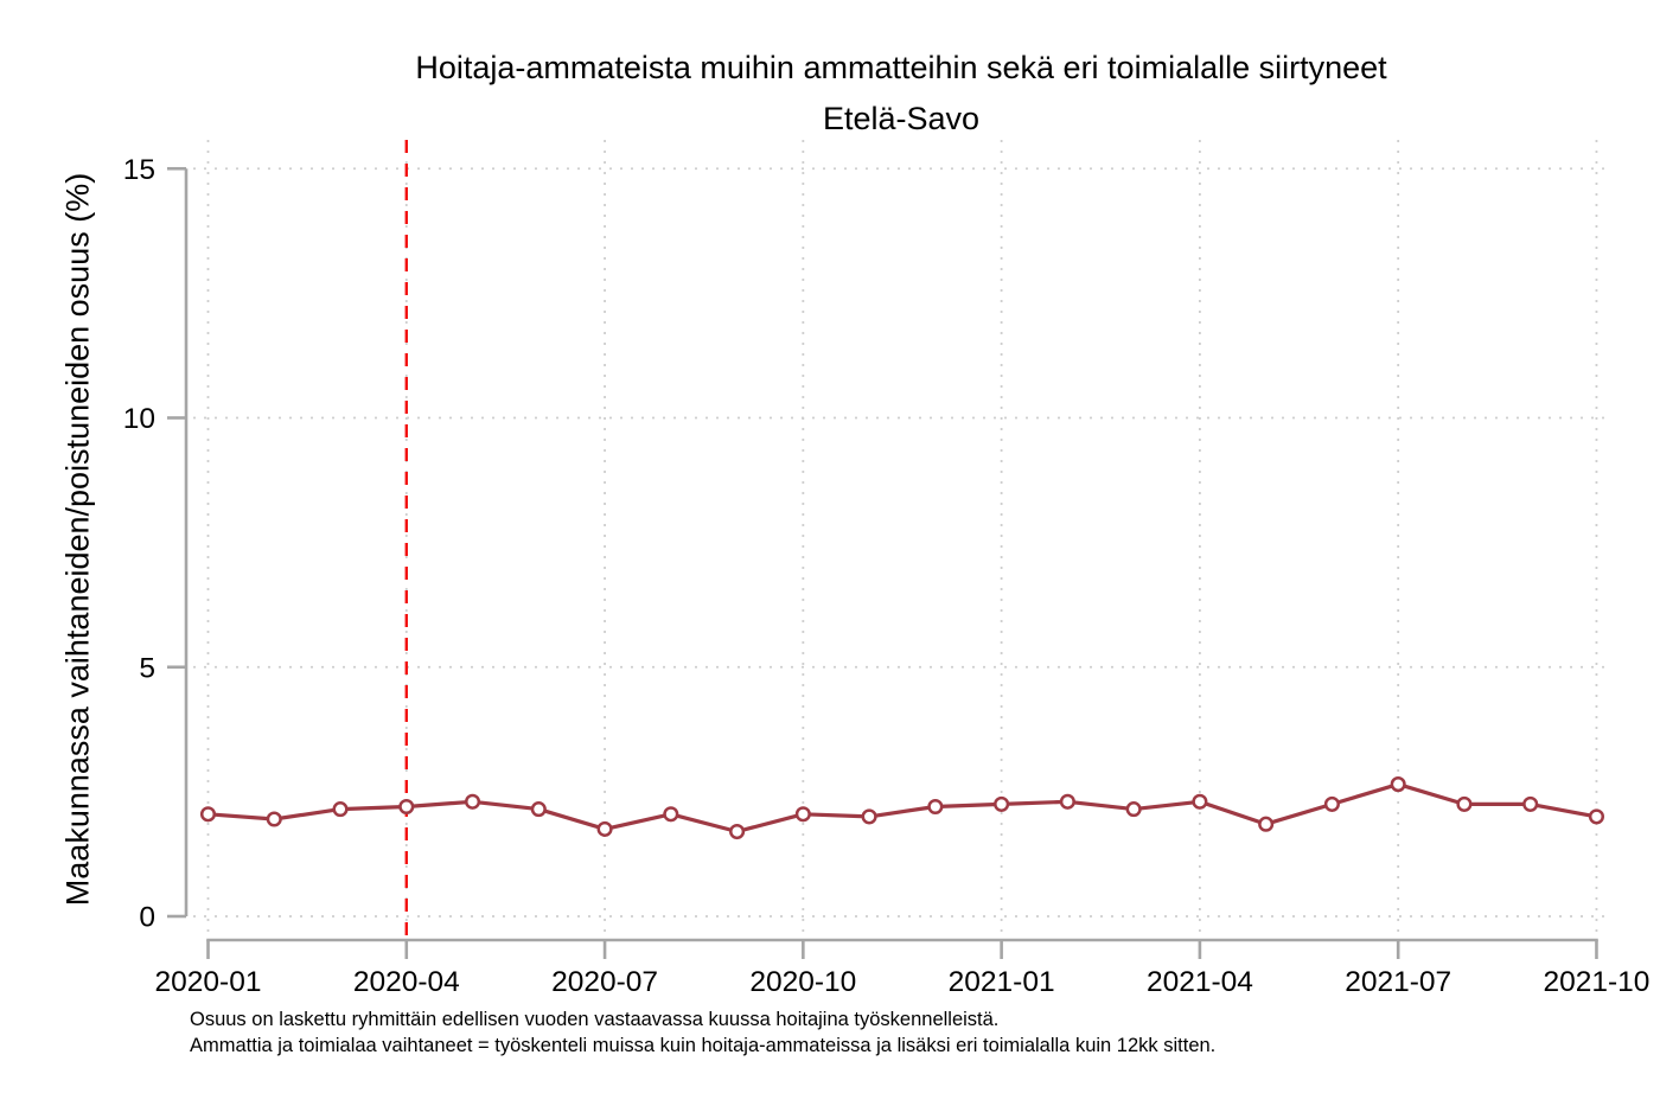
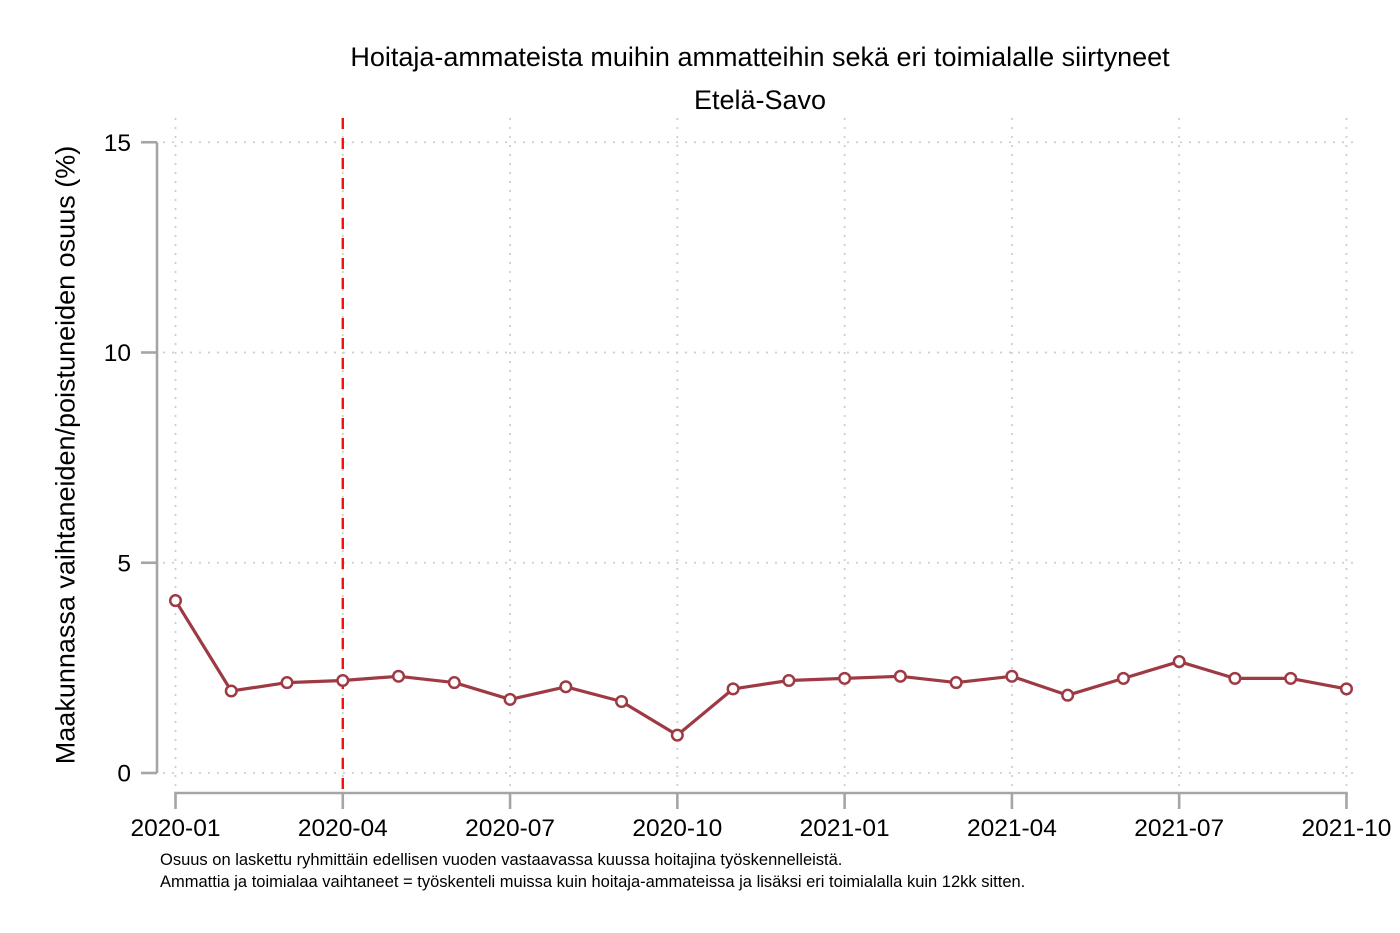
2020-01: 2.0 -> 4.1
2020-10: 2.0 -> 0.9
